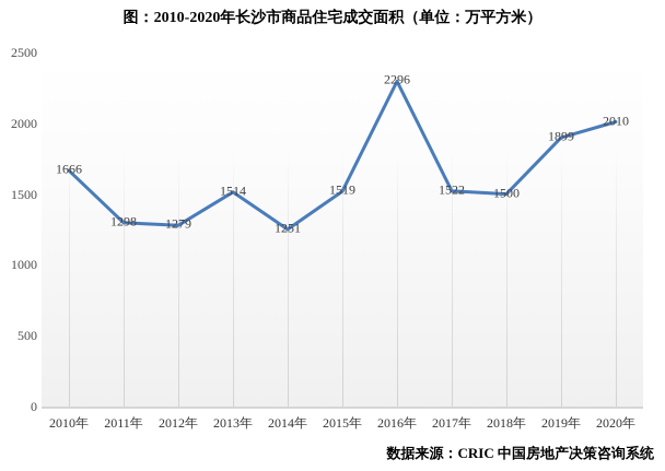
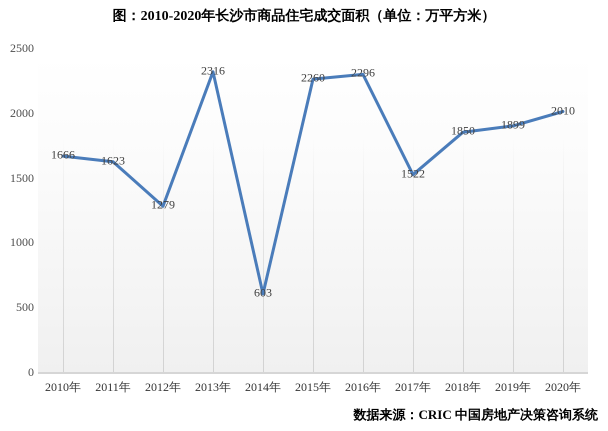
2011年: 1298 -> 1623
2013年: 1514 -> 2316
2014年: 1251 -> 603
2015年: 1519 -> 2260
2018年: 1500 -> 1850
